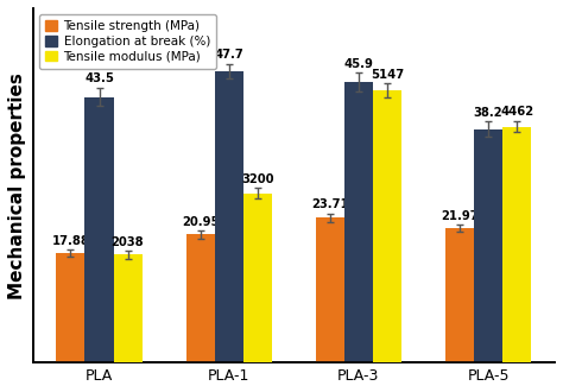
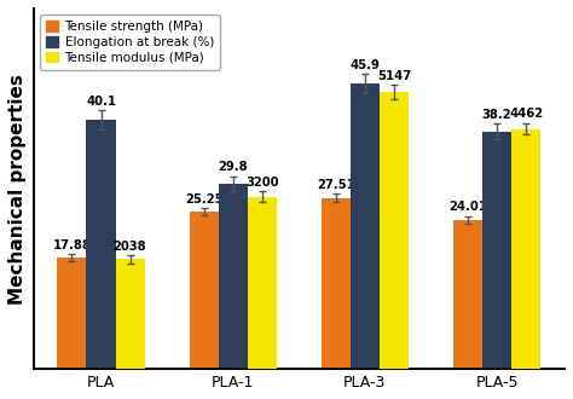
Elongation at break (%)/PLA: 43.5 -> 40.1
Tensile strength (MPa)/PLA-1: 20.95 -> 25.25
Elongation at break (%)/PLA-1: 47.7 -> 29.8
Tensile strength (MPa)/PLA-3: 23.71 -> 27.51
Tensile strength (MPa)/PLA-5: 21.97 -> 24.01
